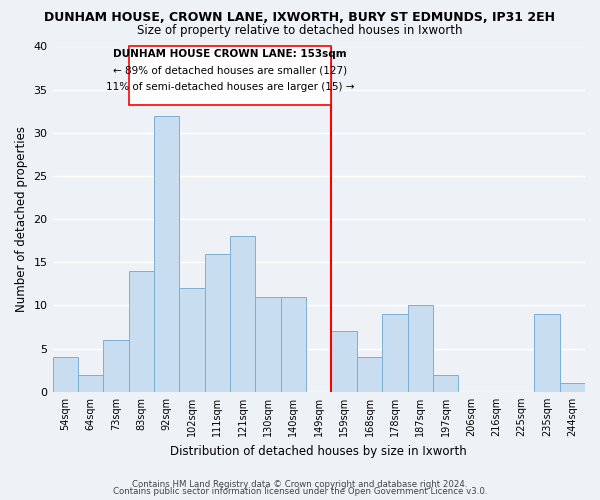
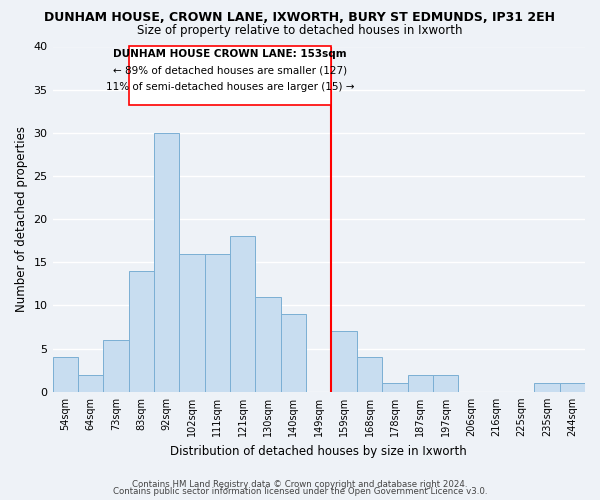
92sqm: 32 -> 30
102sqm: 12 -> 16
140sqm: 11 -> 9
178sqm: 9 -> 1
187sqm: 10 -> 2
235sqm: 9 -> 1
